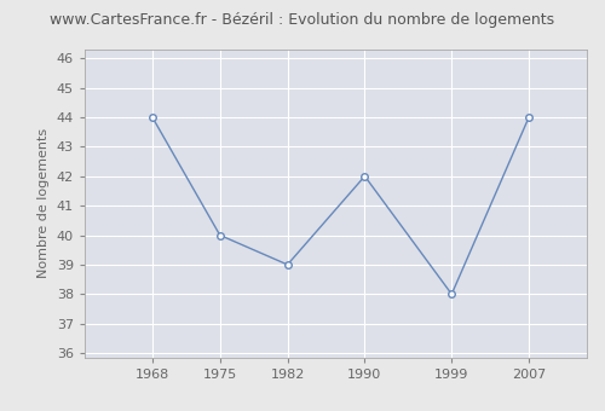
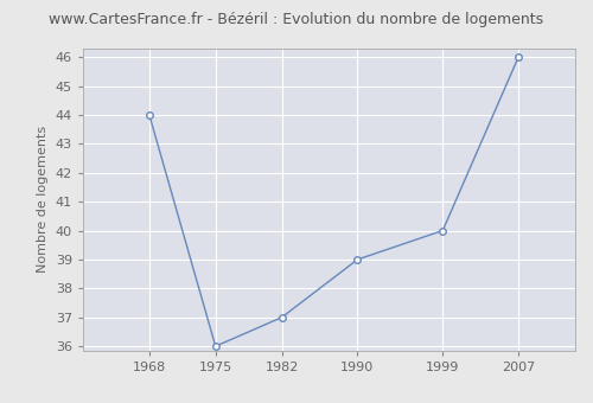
1975: 40 -> 36
1982: 39 -> 37
1990: 42 -> 39
1999: 38 -> 40
2007: 44 -> 46
